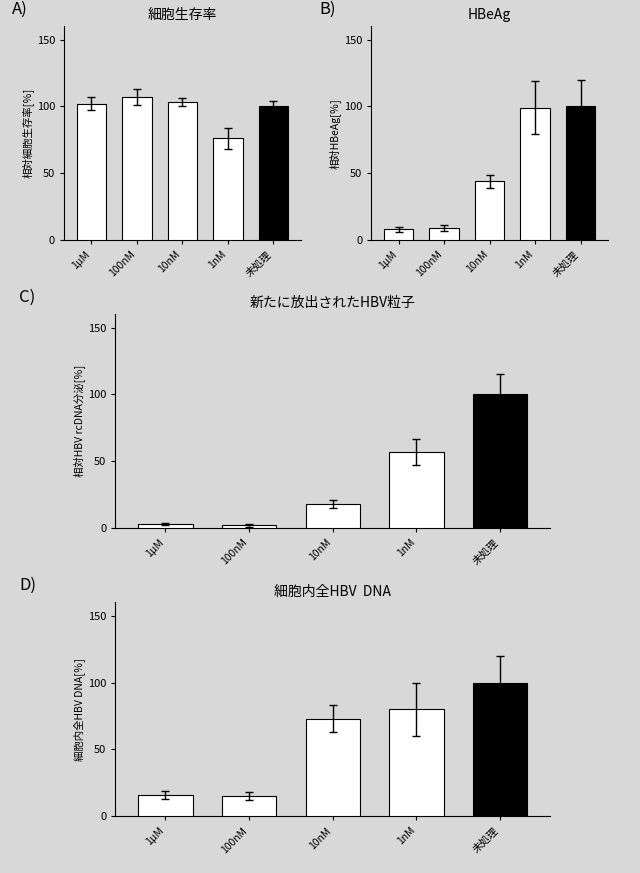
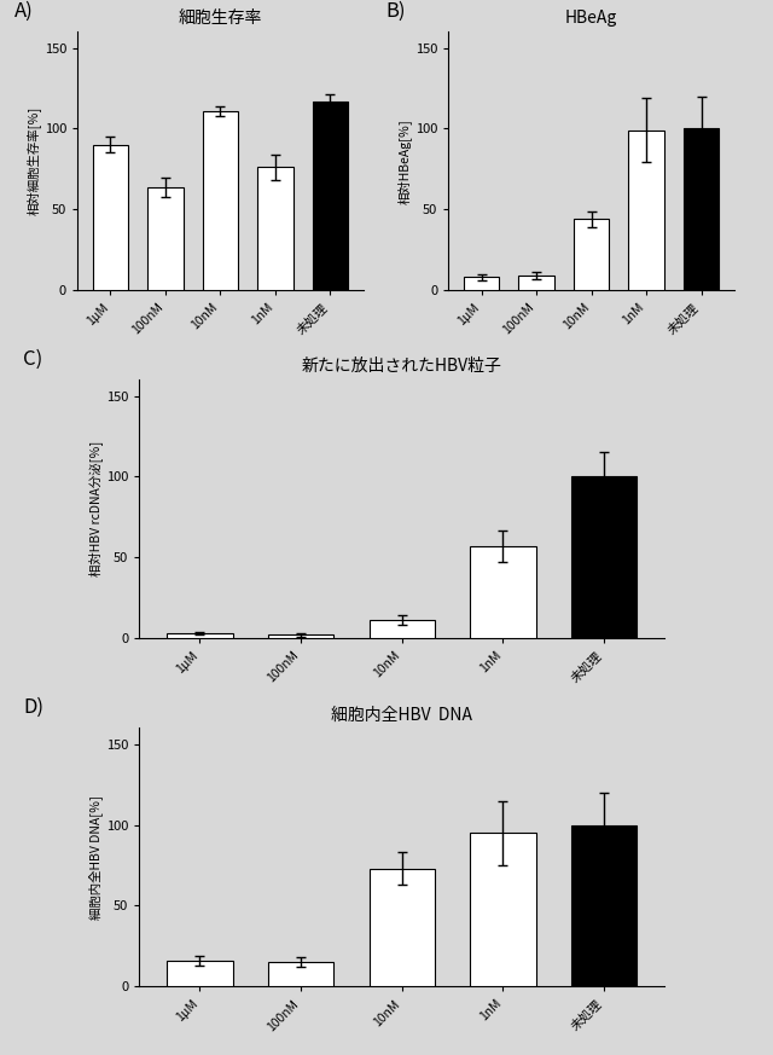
細胞生存率/1μM: 102 -> 90
細胞生存率/100nM: 107 -> 64
細胞生存率/10nM: 103 -> 111
細胞生存率/未処理: 100 -> 117
新たに放出されたHBV粒子/10nM: 18 -> 11
細胞内全HBV DNA/1nM: 80 -> 95
